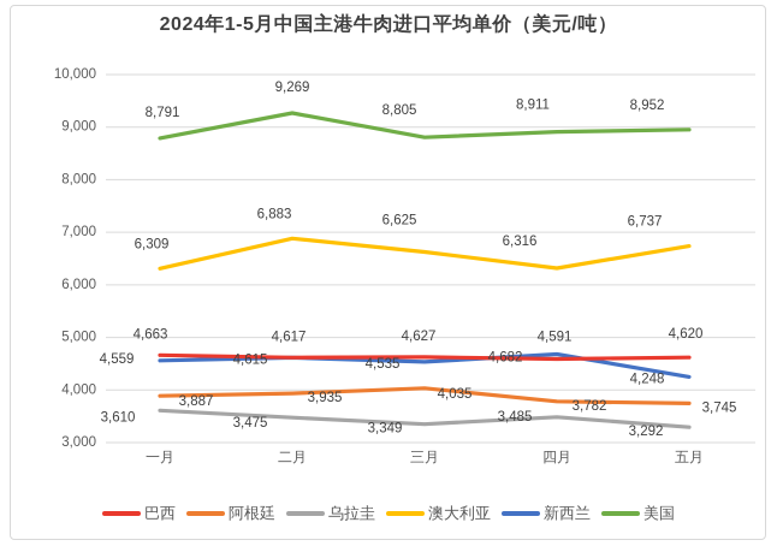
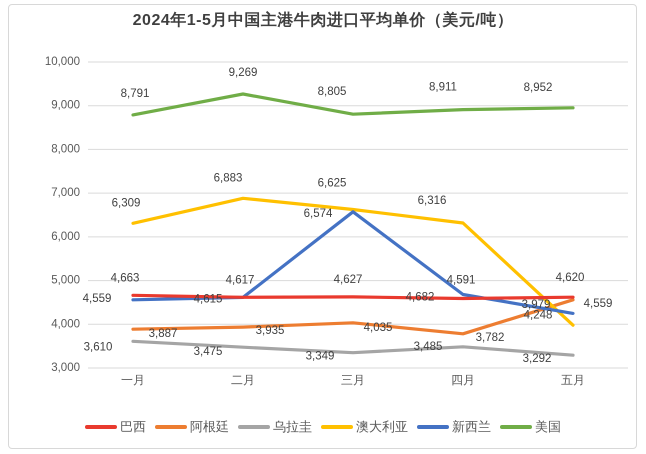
新西兰/三月: 4,535 -> 6,574
阿根廷/五月: 3,745 -> 4,559
澳大利亚/五月: 6,737 -> 3,979
